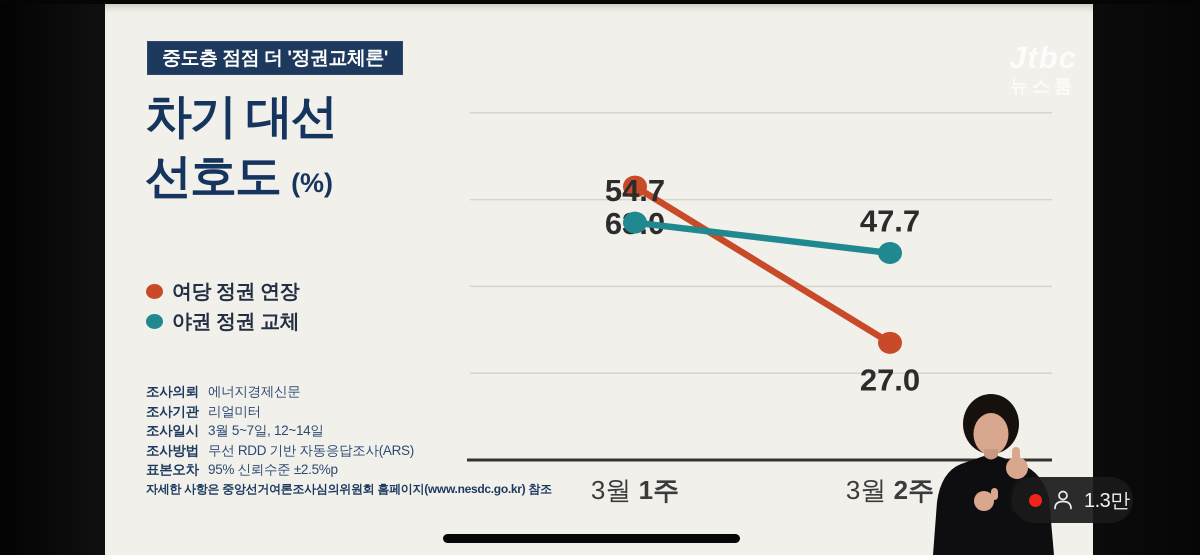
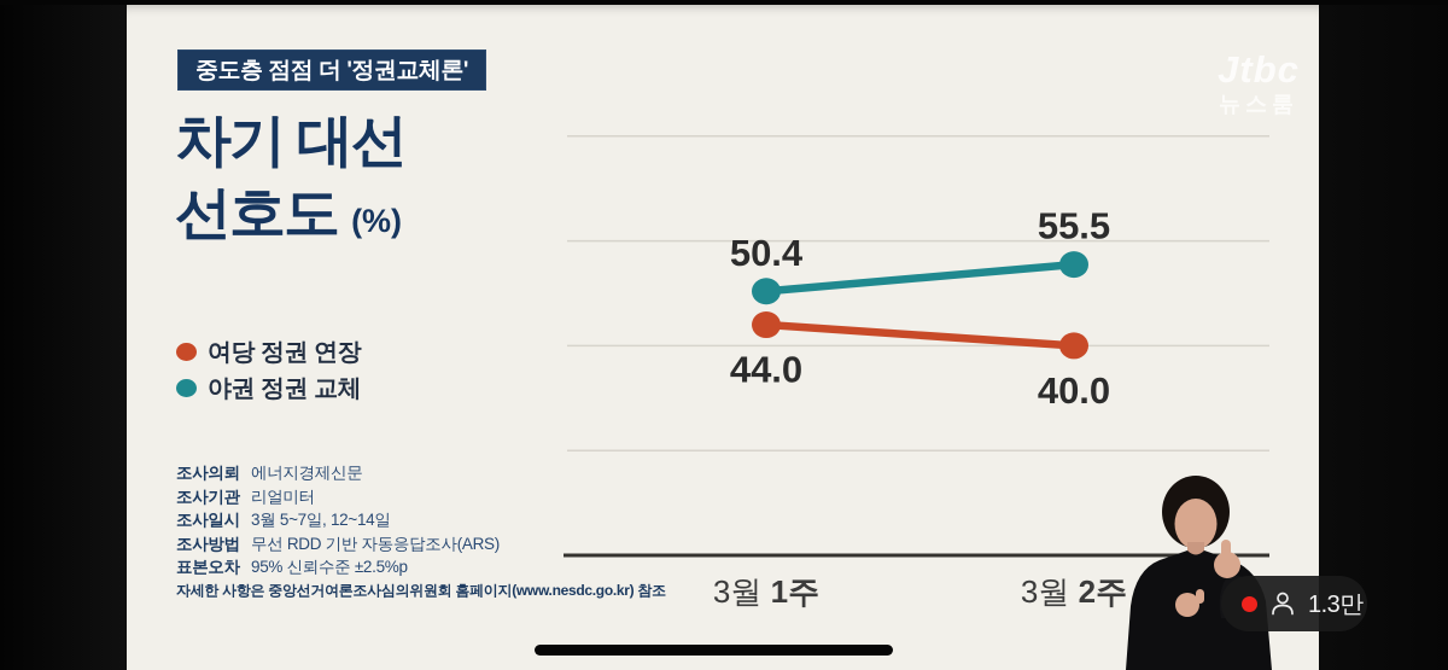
여당 정권 연장/3월 1주: 63.0 -> 44.0
야권 정권 교체/3월 1주: 54.7 -> 50.4
여당 정권 연장/3월 2주: 27.0 -> 40.0
야권 정권 교체/3월 2주: 47.7 -> 55.5
